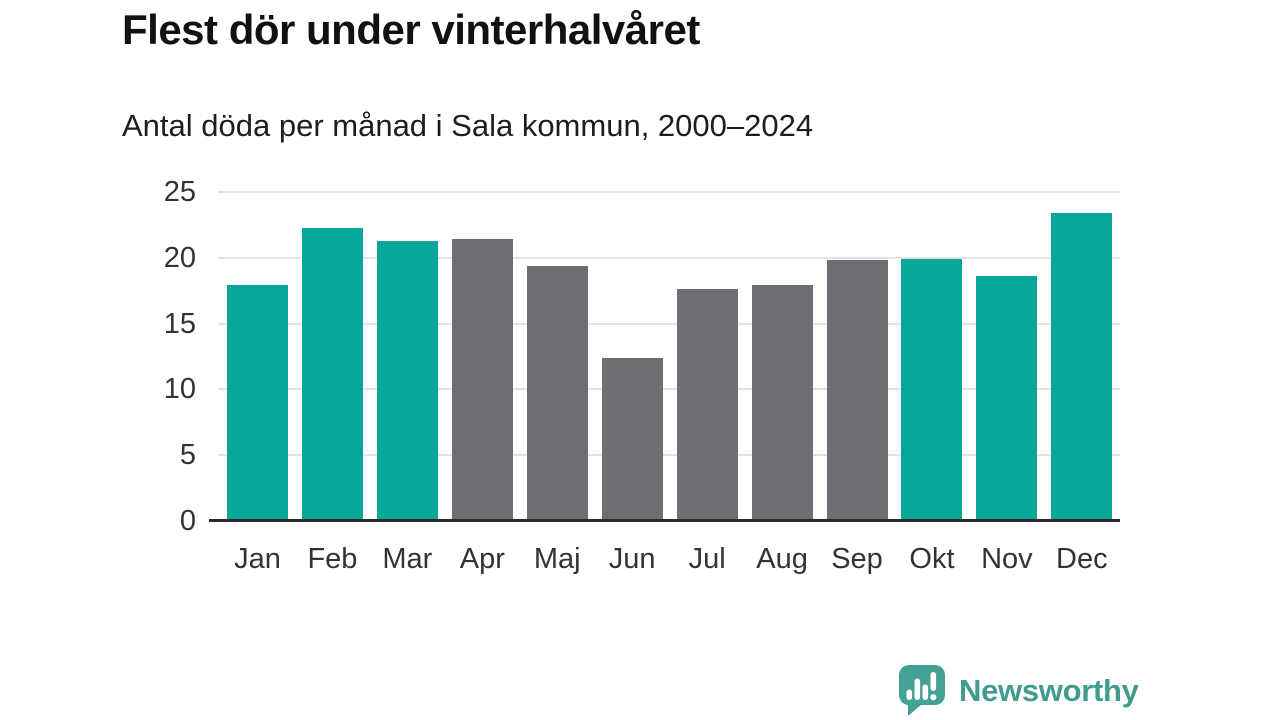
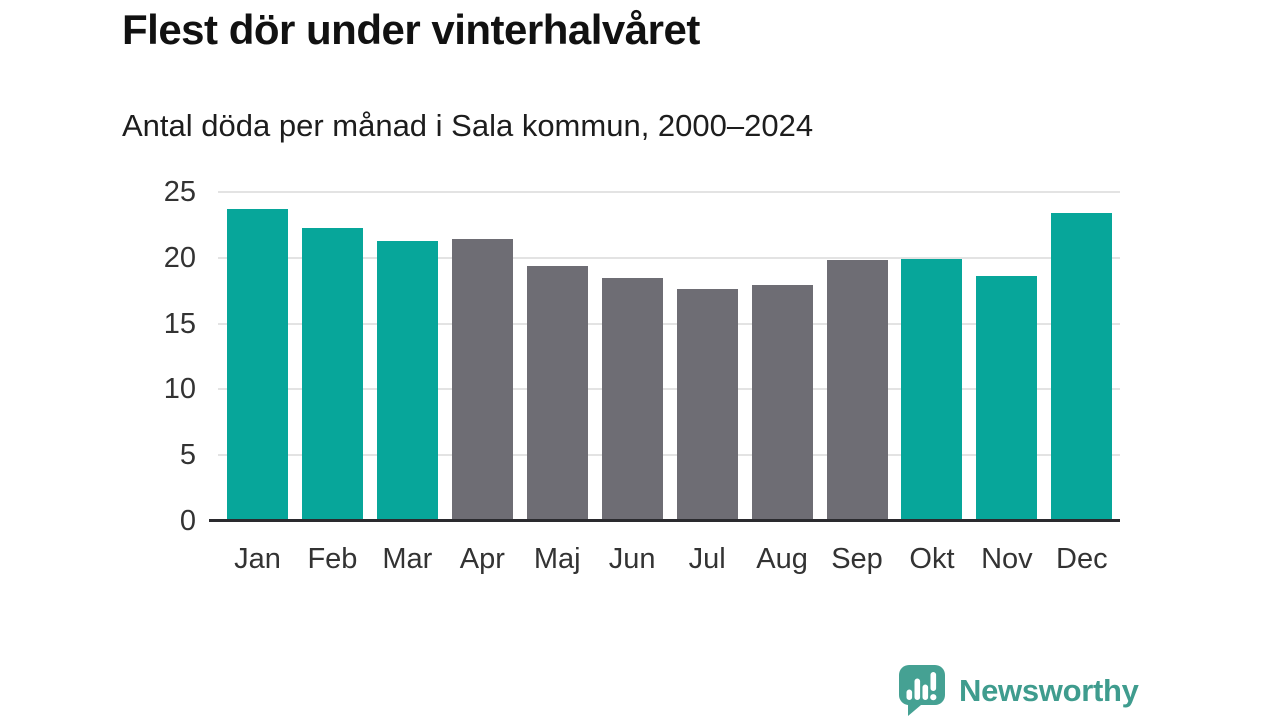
Jan: 17.9 -> 23.7
Jun: 12.4 -> 18.5
